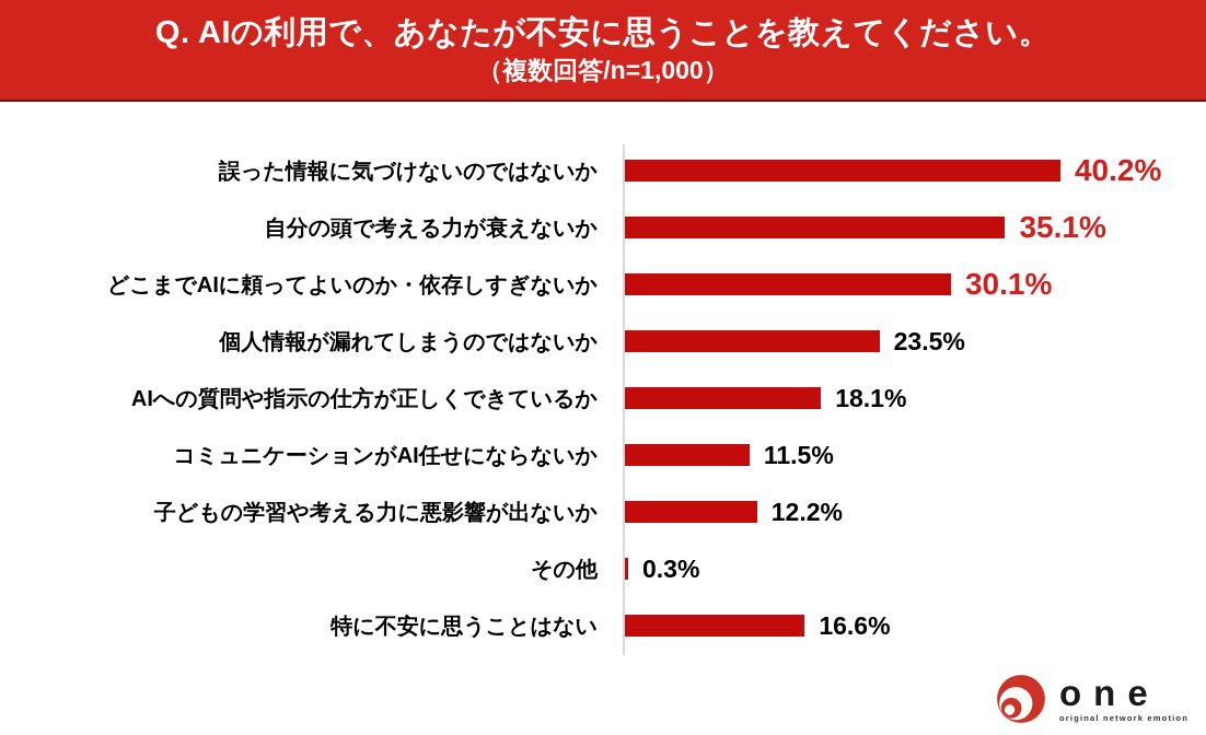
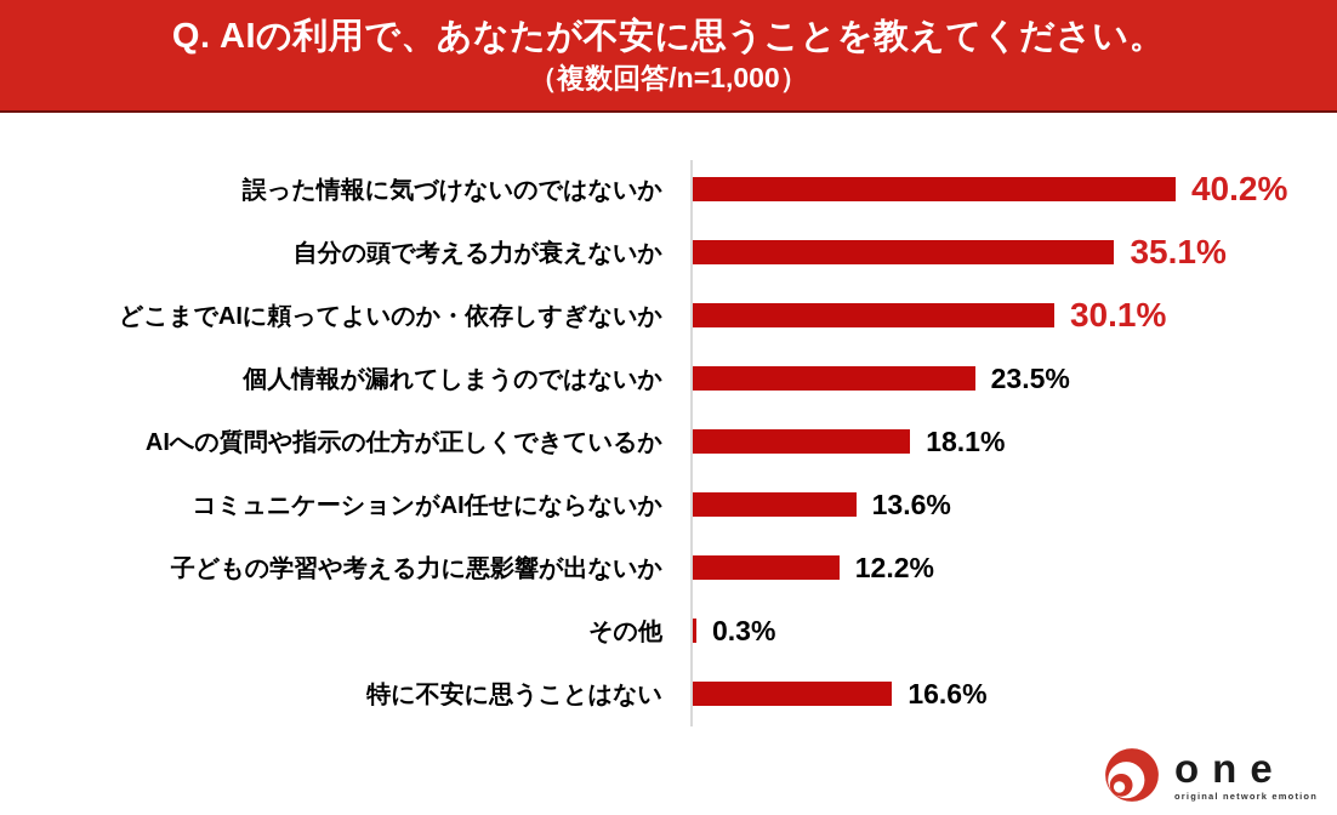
コミュニケーションがAI任せにならないか: 11.5% -> 13.6%
